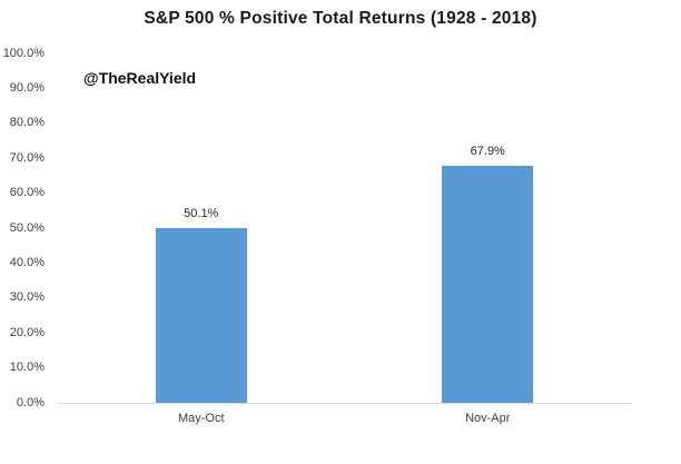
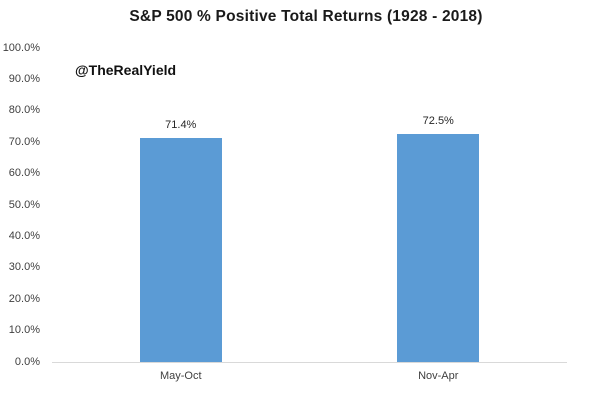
May-Oct: 50.1% -> 71.4%
Nov-Apr: 67.9% -> 72.5%
